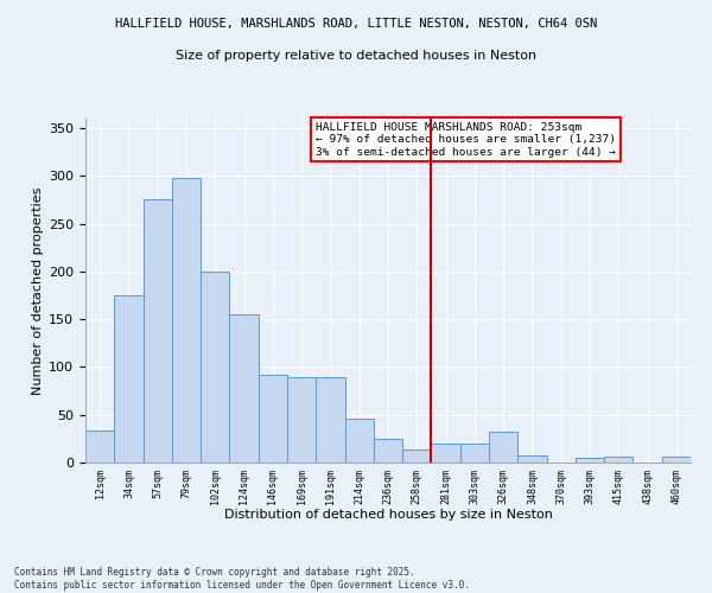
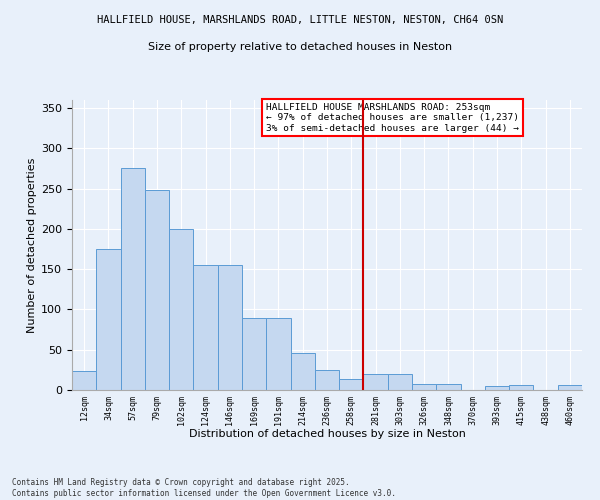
12sqm: 34 -> 23
79sqm: 298 -> 248
146sqm: 92 -> 155
326sqm: 32 -> 7
